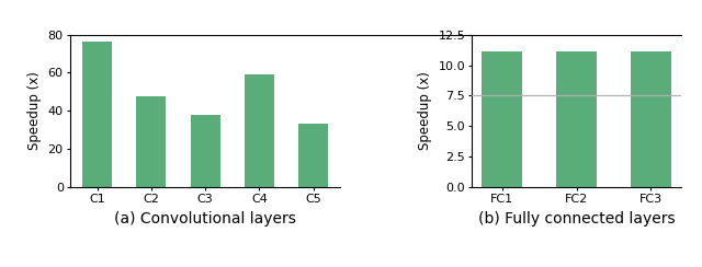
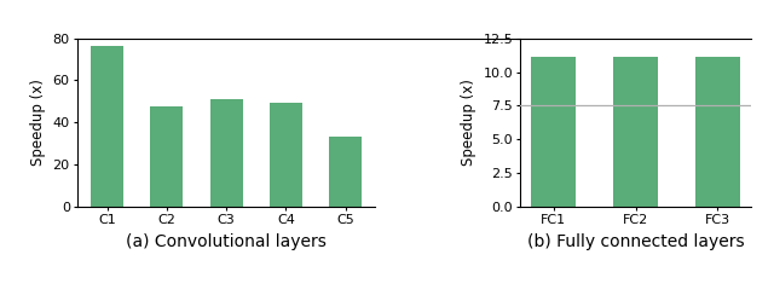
C3: 38 -> 51
C4: 59 -> 50
